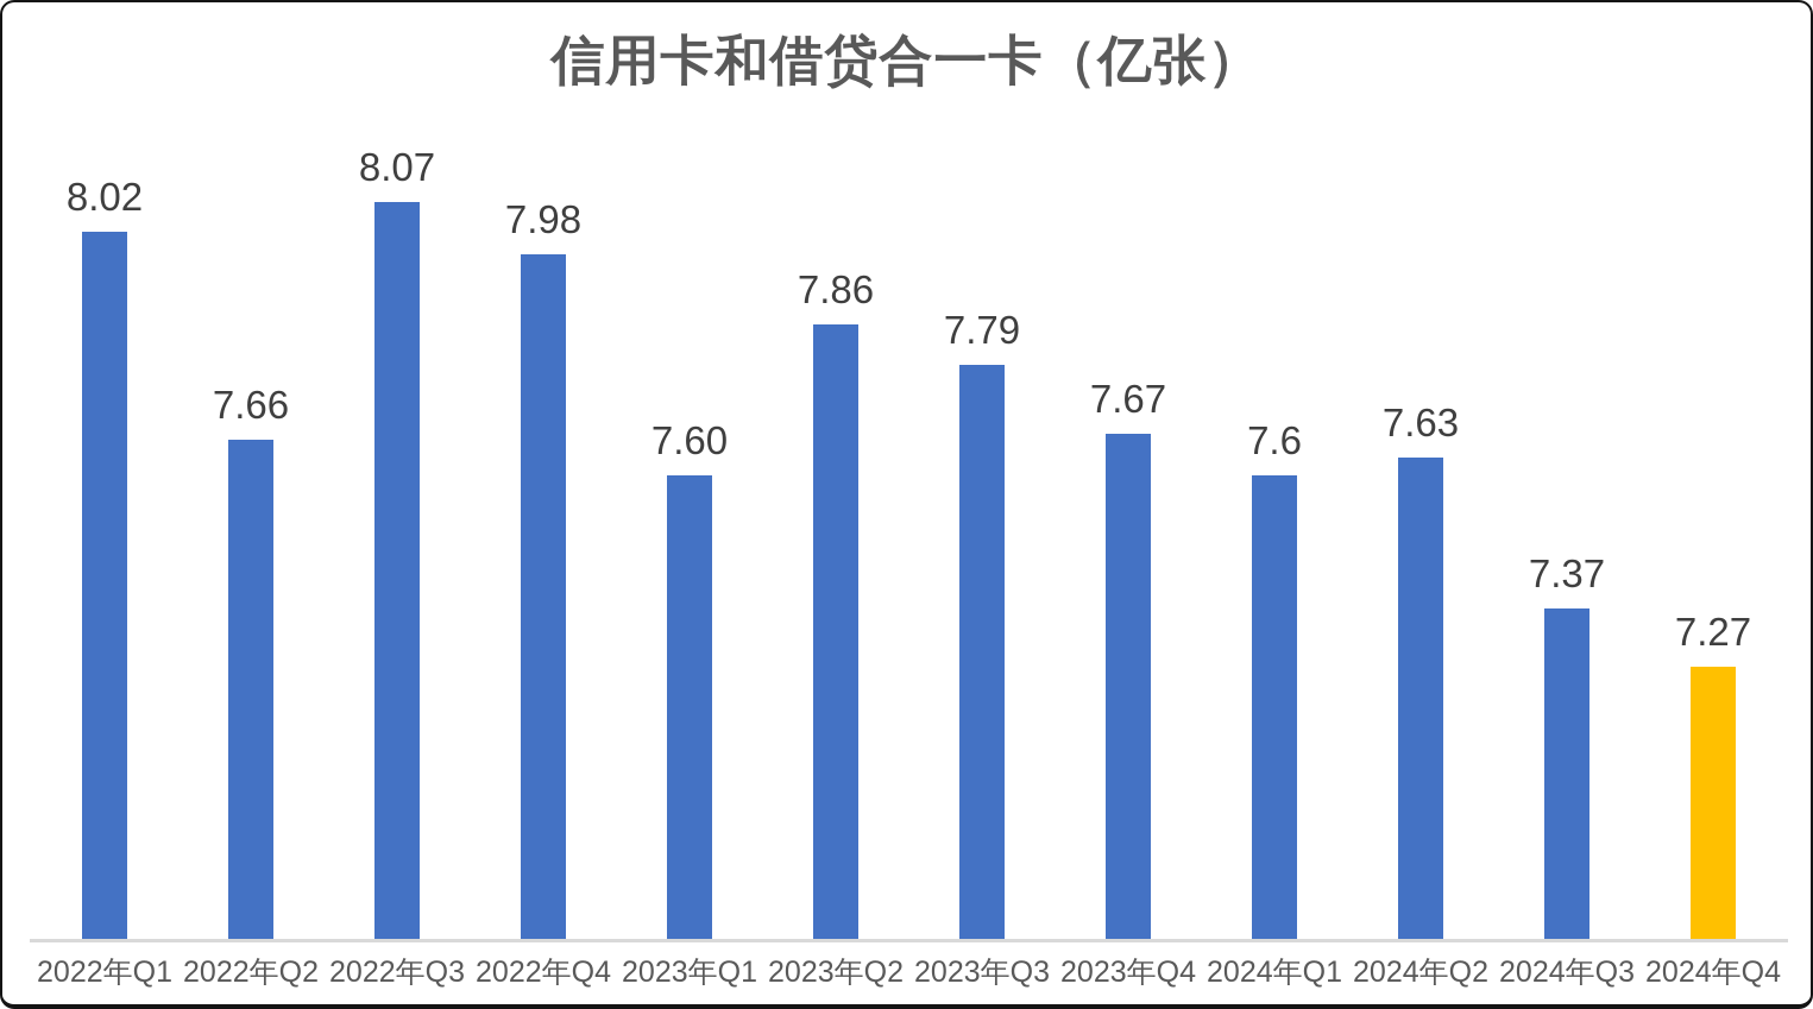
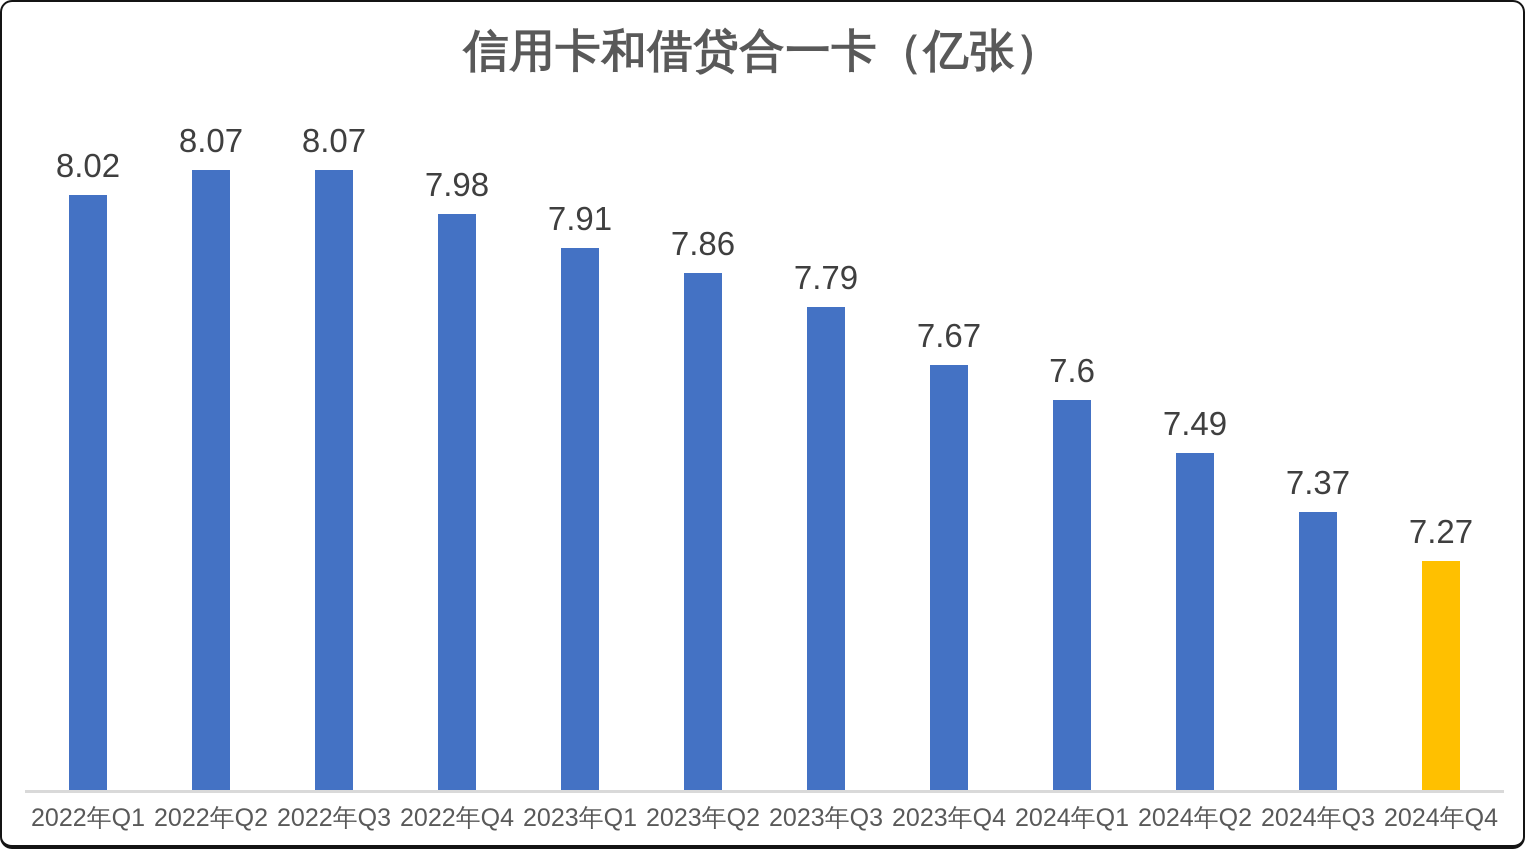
2022年Q2: 7.66 -> 8.07
2023年Q1: 7.60 -> 7.91
2024年Q2: 7.63 -> 7.49
